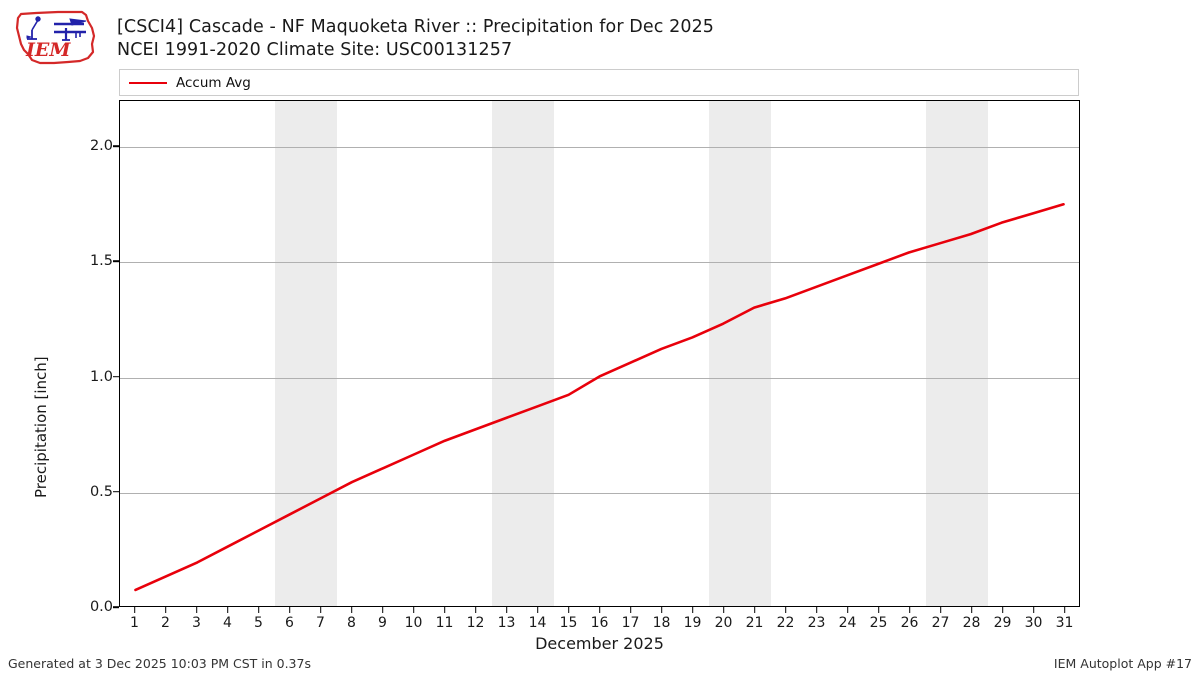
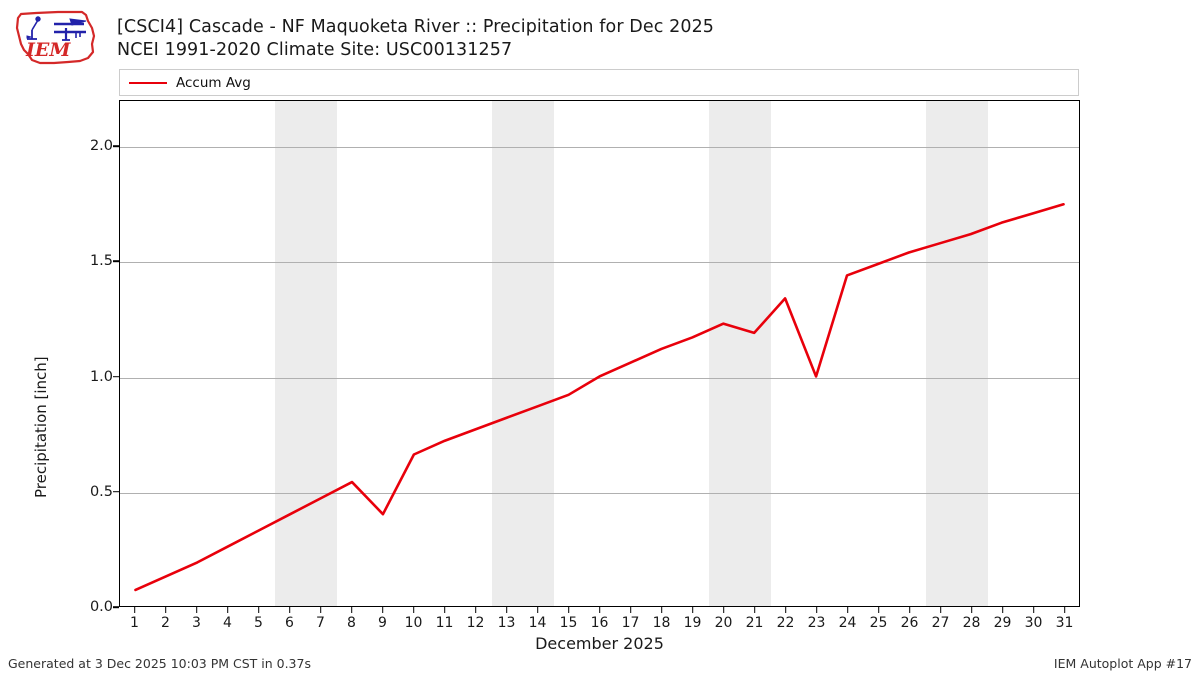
9: 0.60 -> 0.40
21: 1.30 -> 1.19
23: 1.39 -> 1.00
